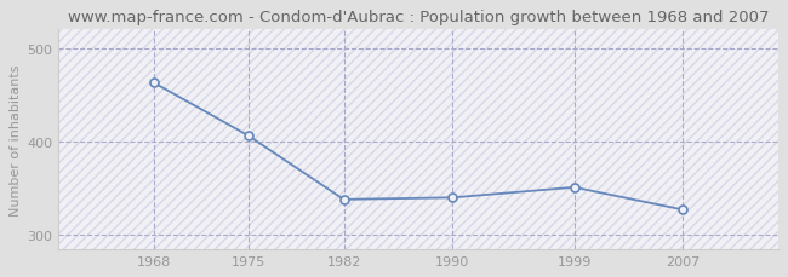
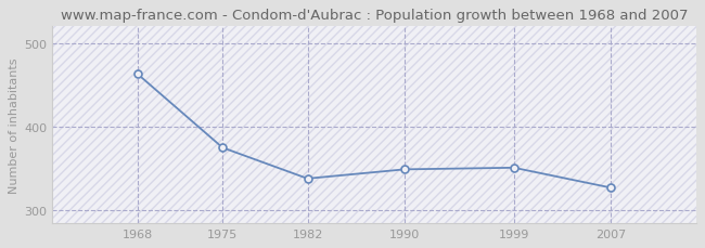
1975: 406 -> 375
1990: 340 -> 349
